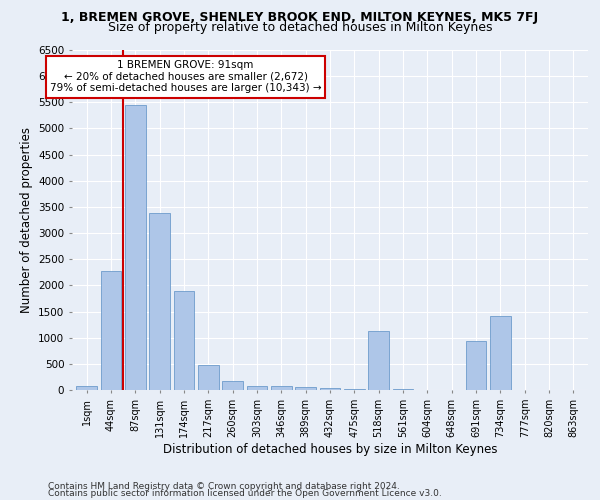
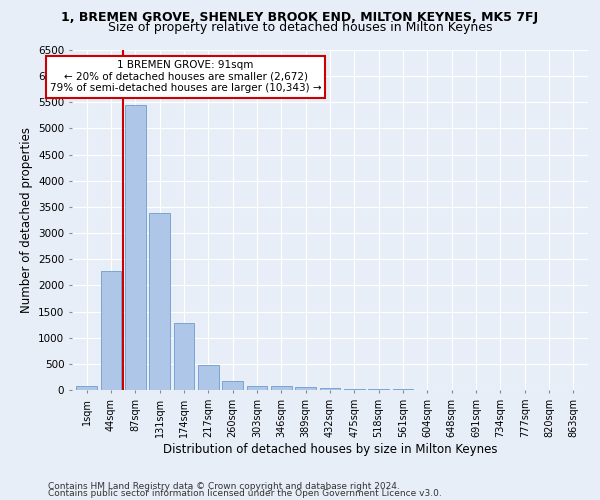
174sqm: 1900 -> 1290
518sqm: 1120 -> 20
691sqm: 940 -> 0
734sqm: 1420 -> 0
